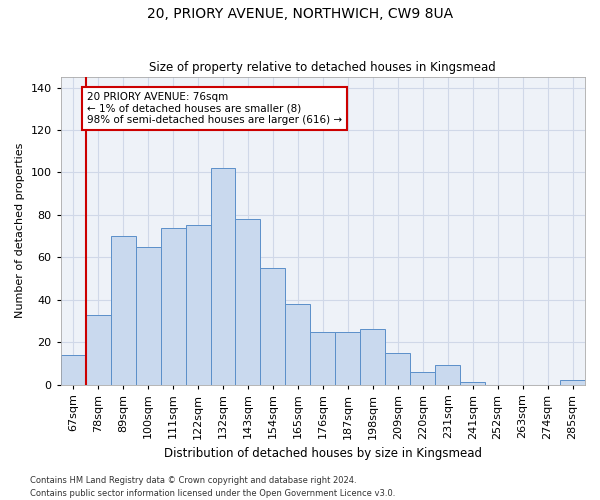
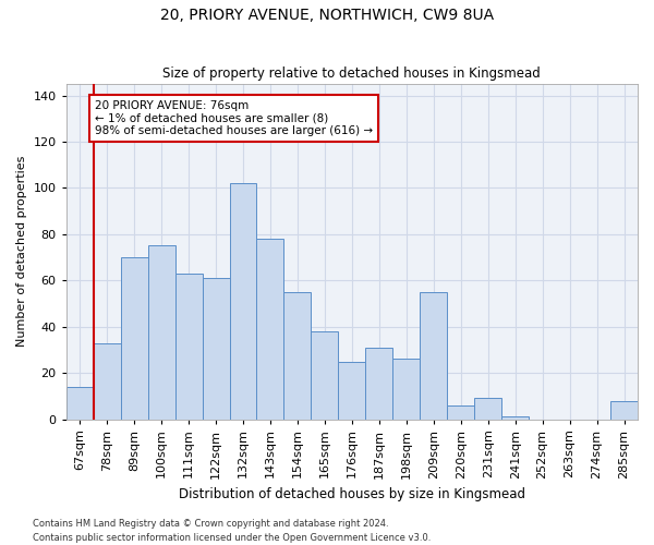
100sqm: 65 -> 75
111sqm: 74 -> 63
122sqm: 75 -> 61
187sqm: 25 -> 31
209sqm: 15 -> 55
285sqm: 2 -> 8
